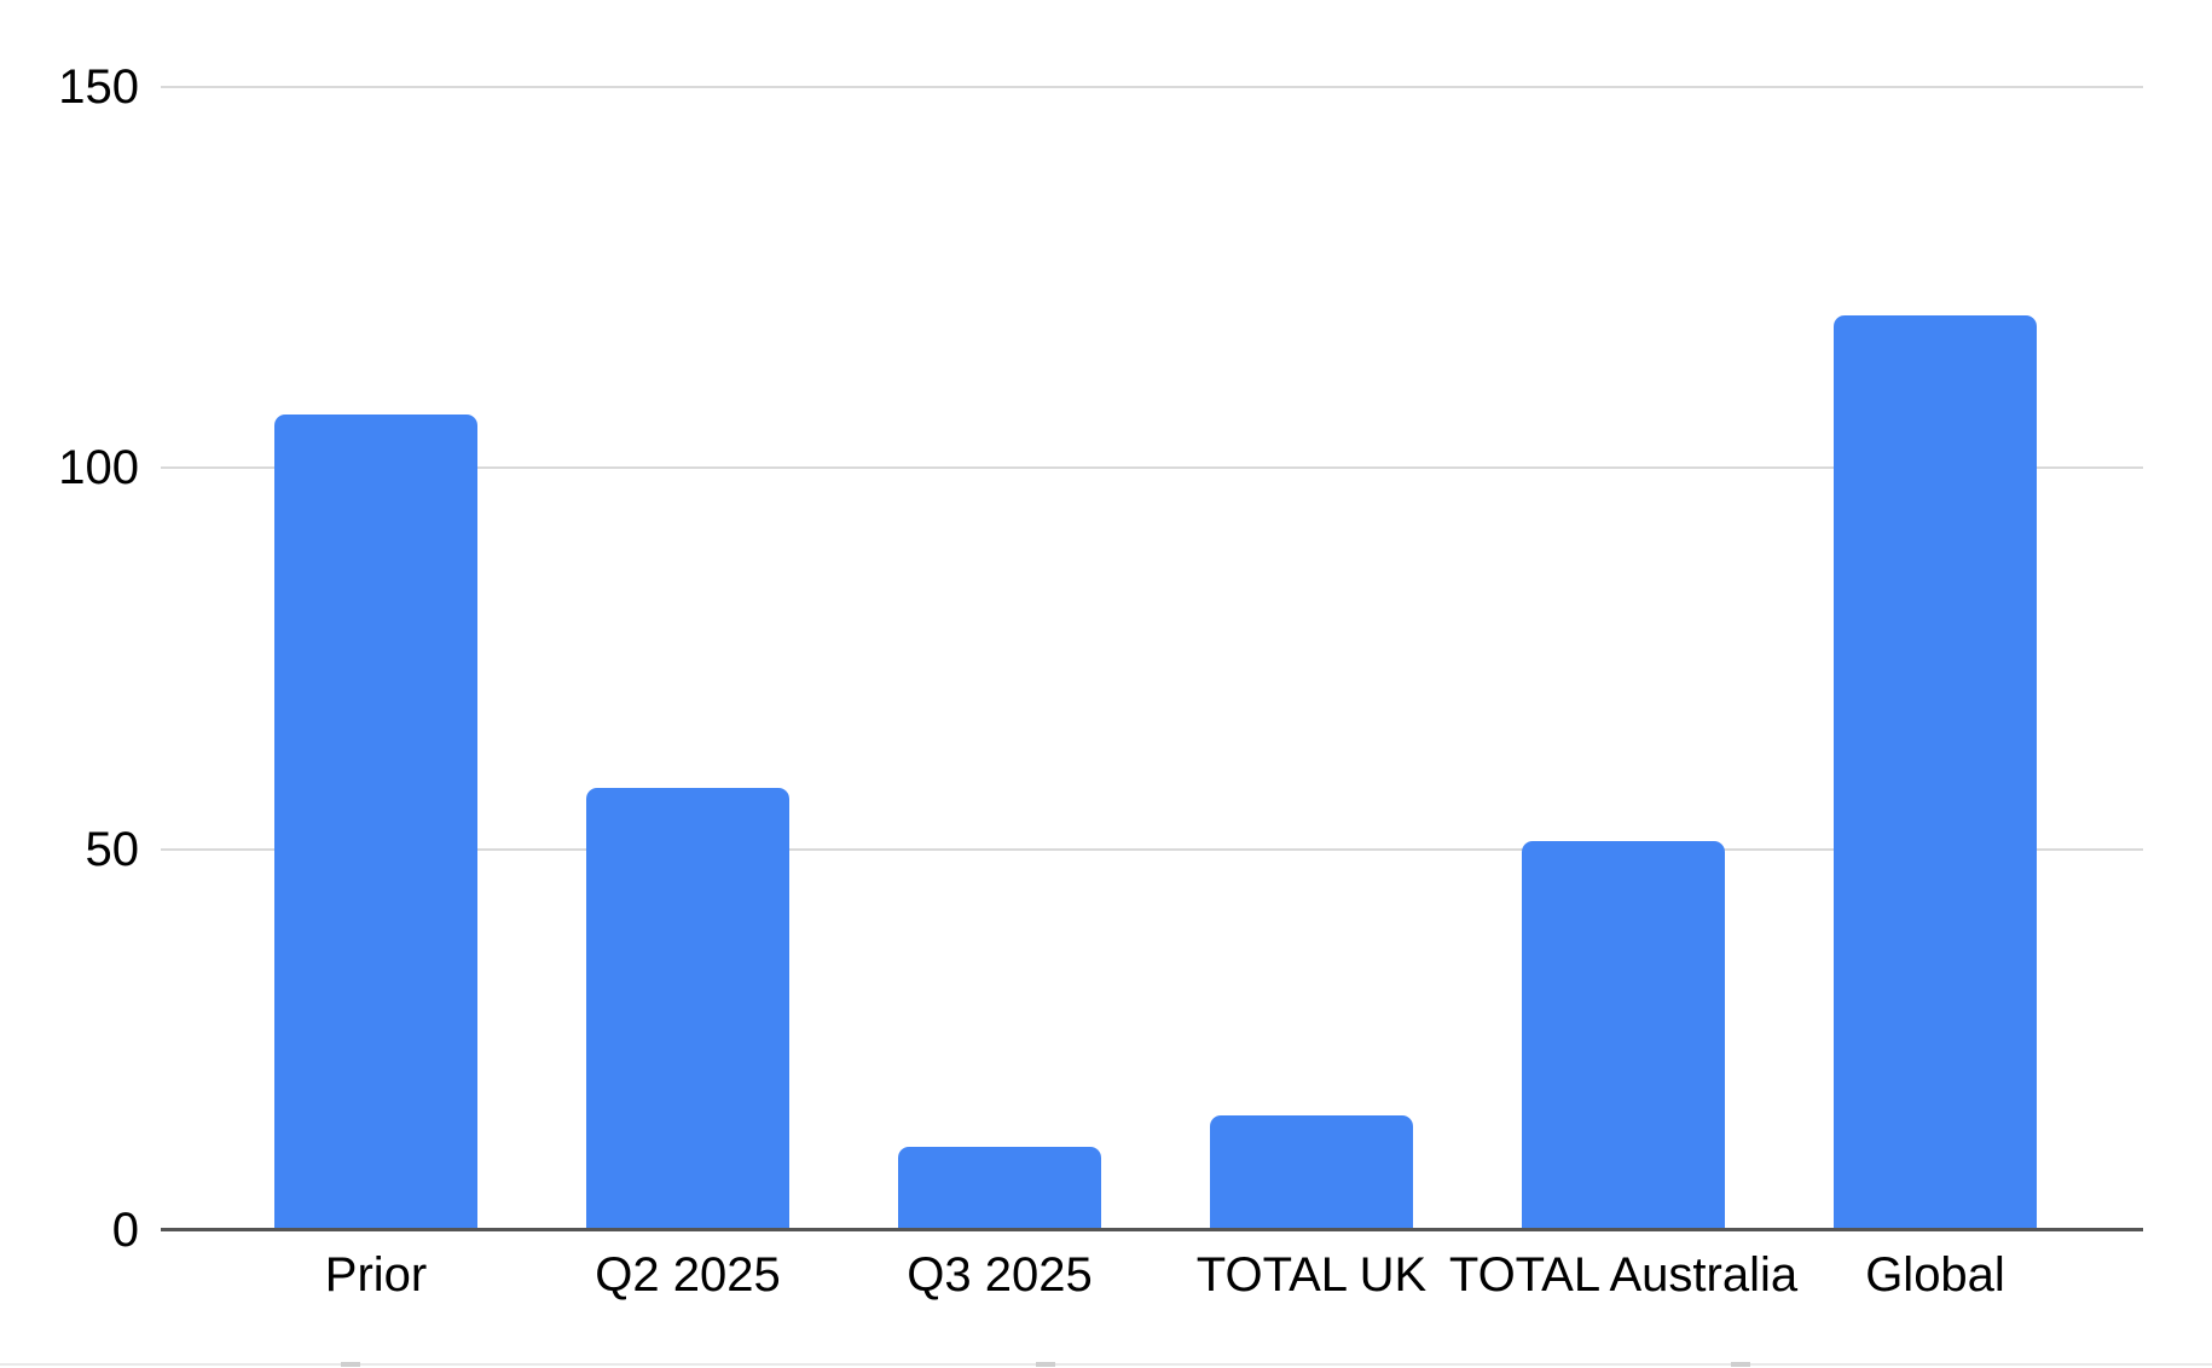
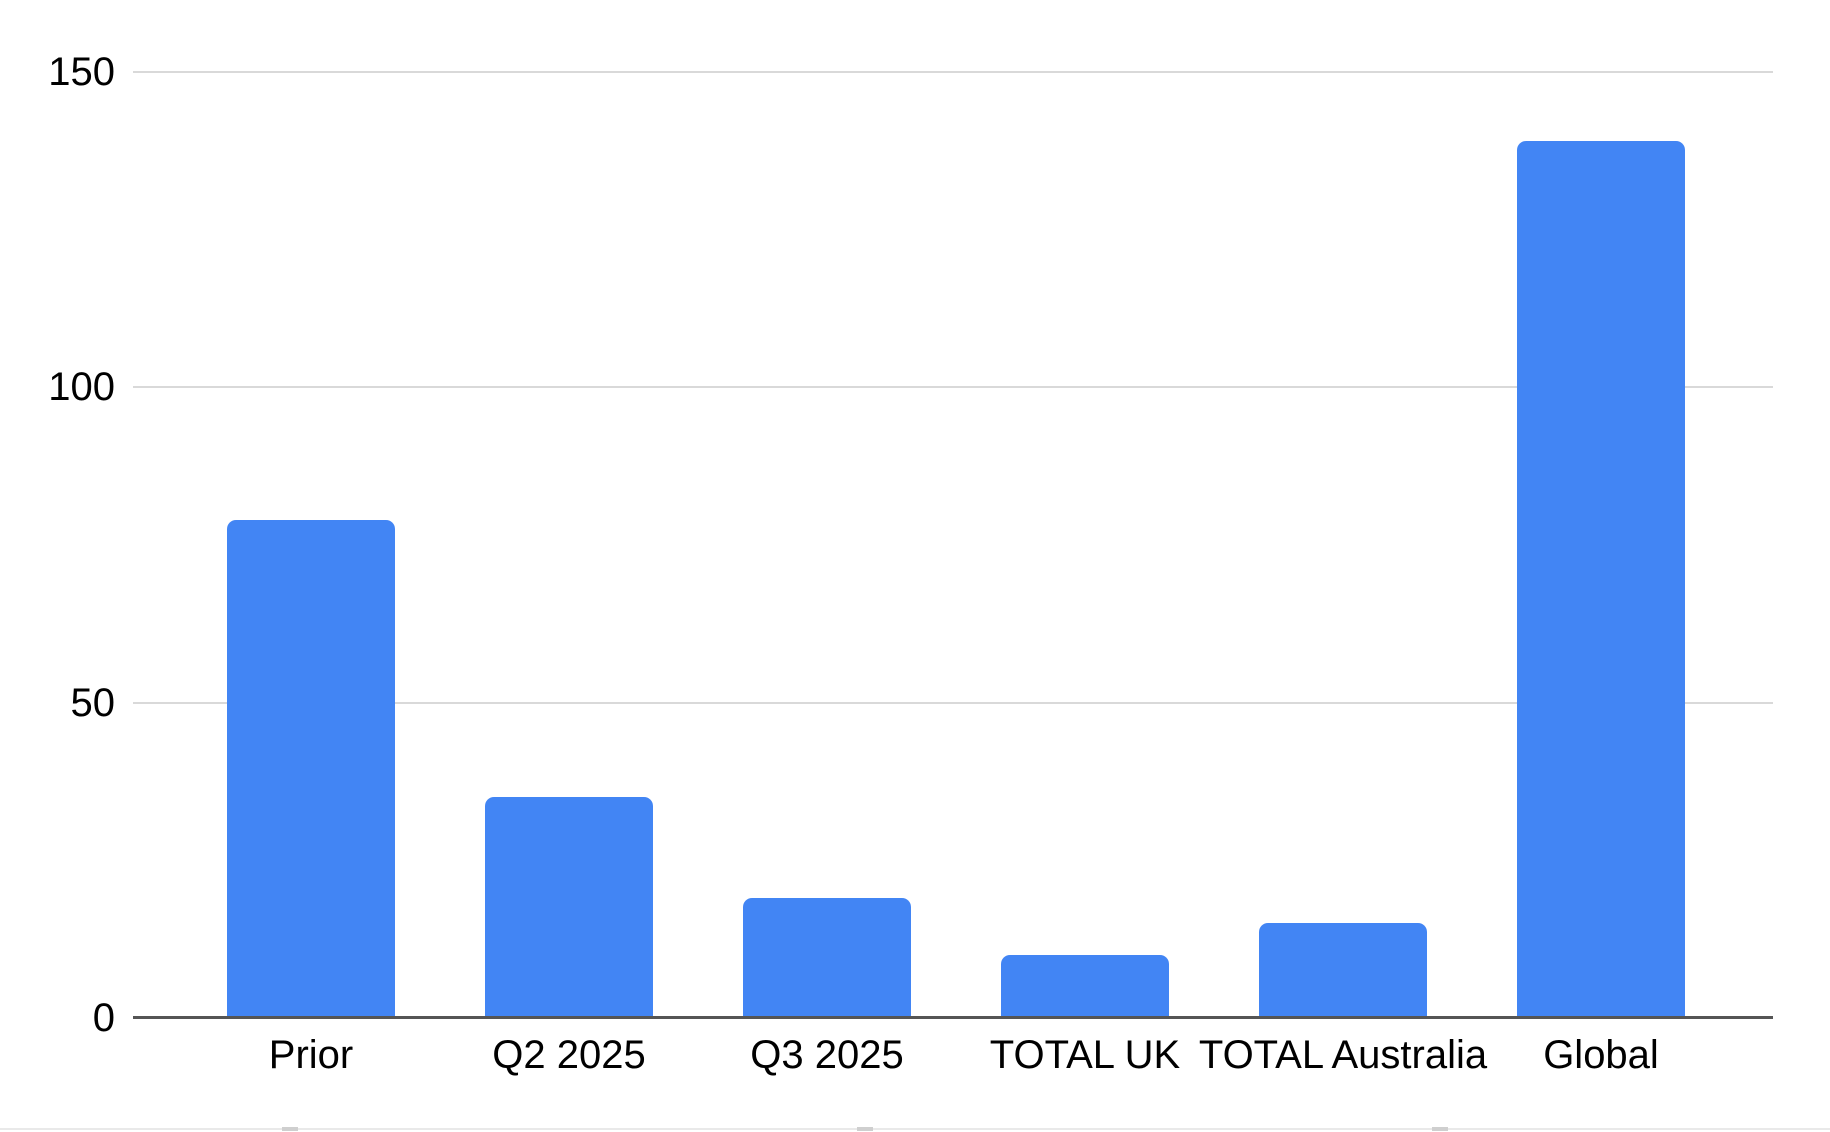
Prior: 107 -> 79
Q2 2025: 58 -> 35
Q3 2025: 11 -> 19
TOTAL UK: 15 -> 10
TOTAL Australia: 51 -> 15
Global: 120 -> 139
